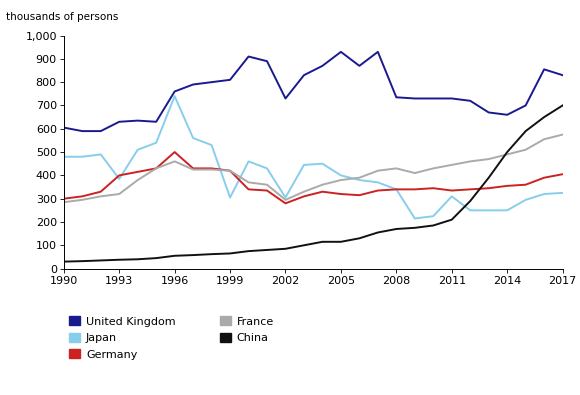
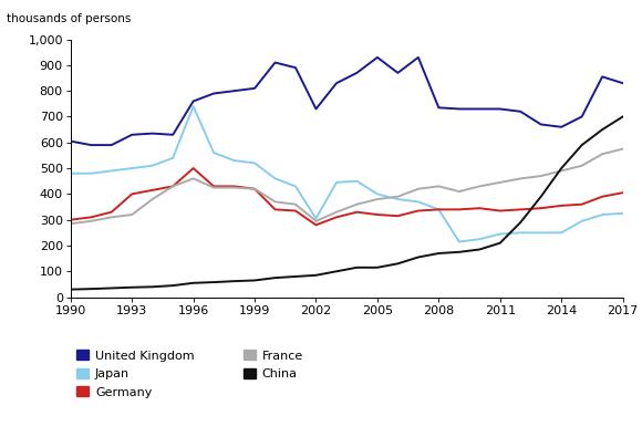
Japan/1993: 385 -> 500
Japan/1999: 305 -> 520
Japan/2011: 310 -> 245
